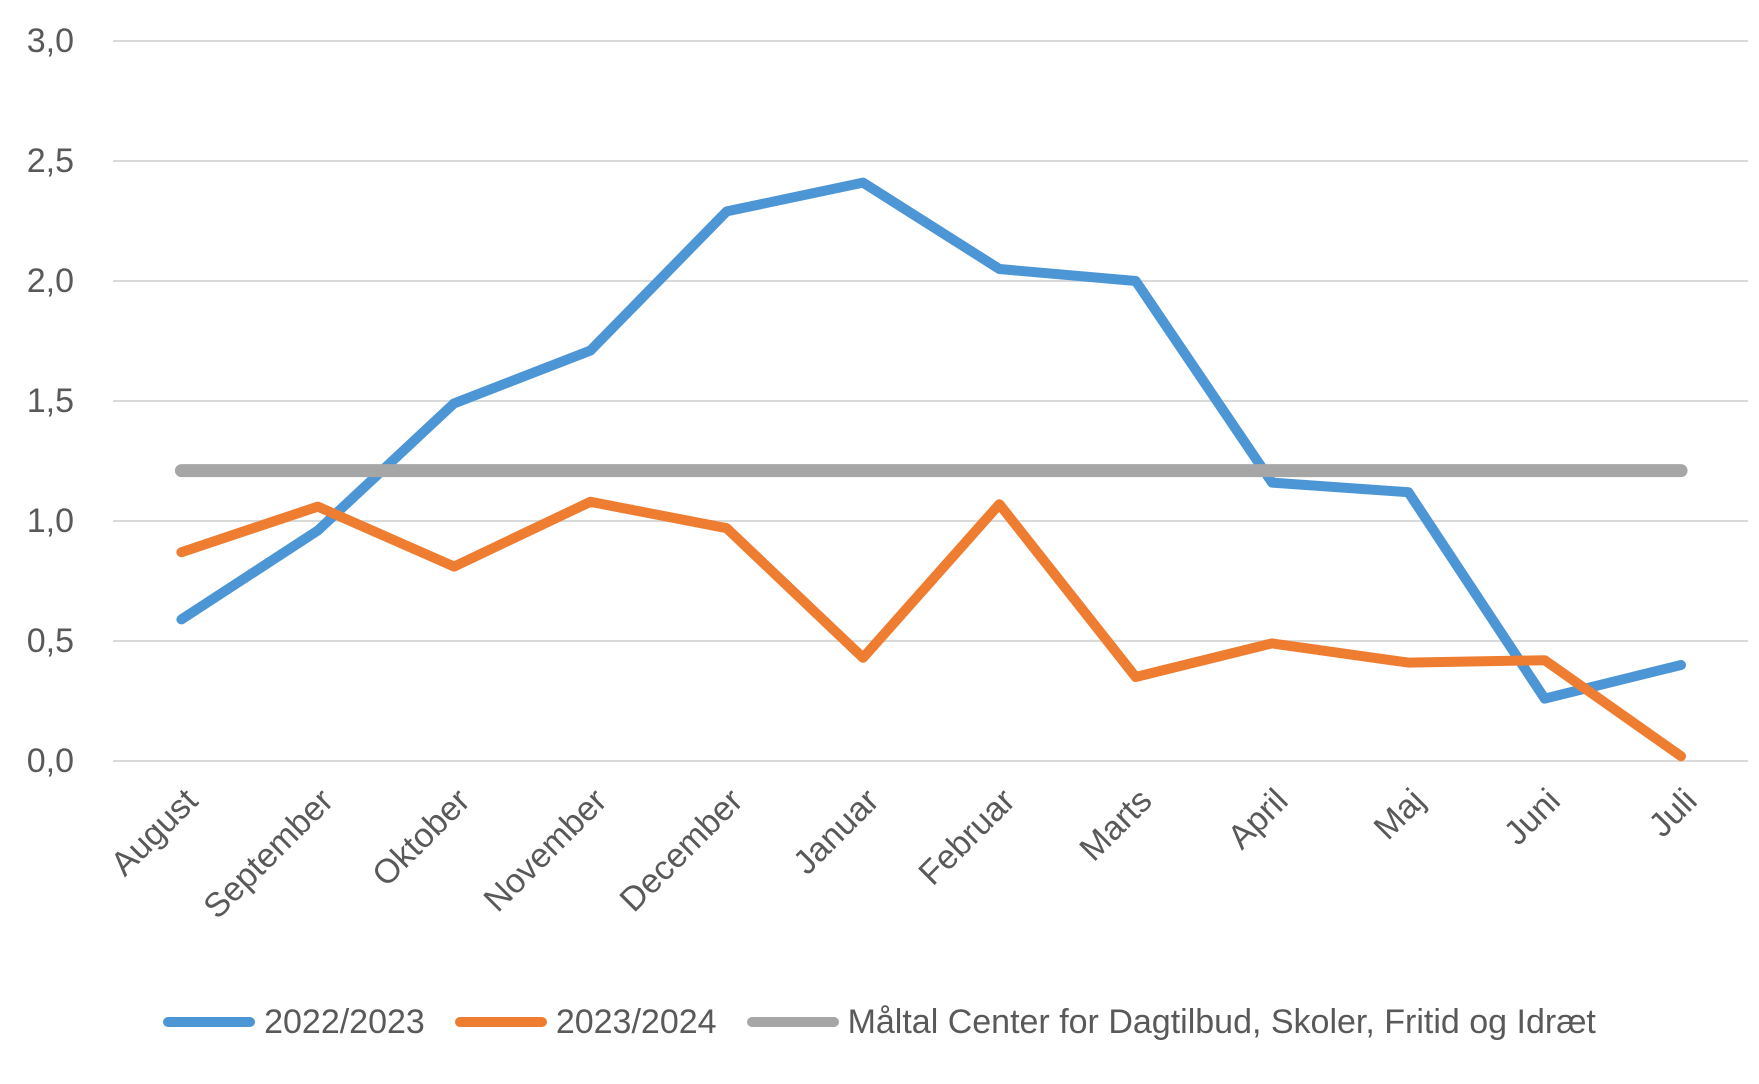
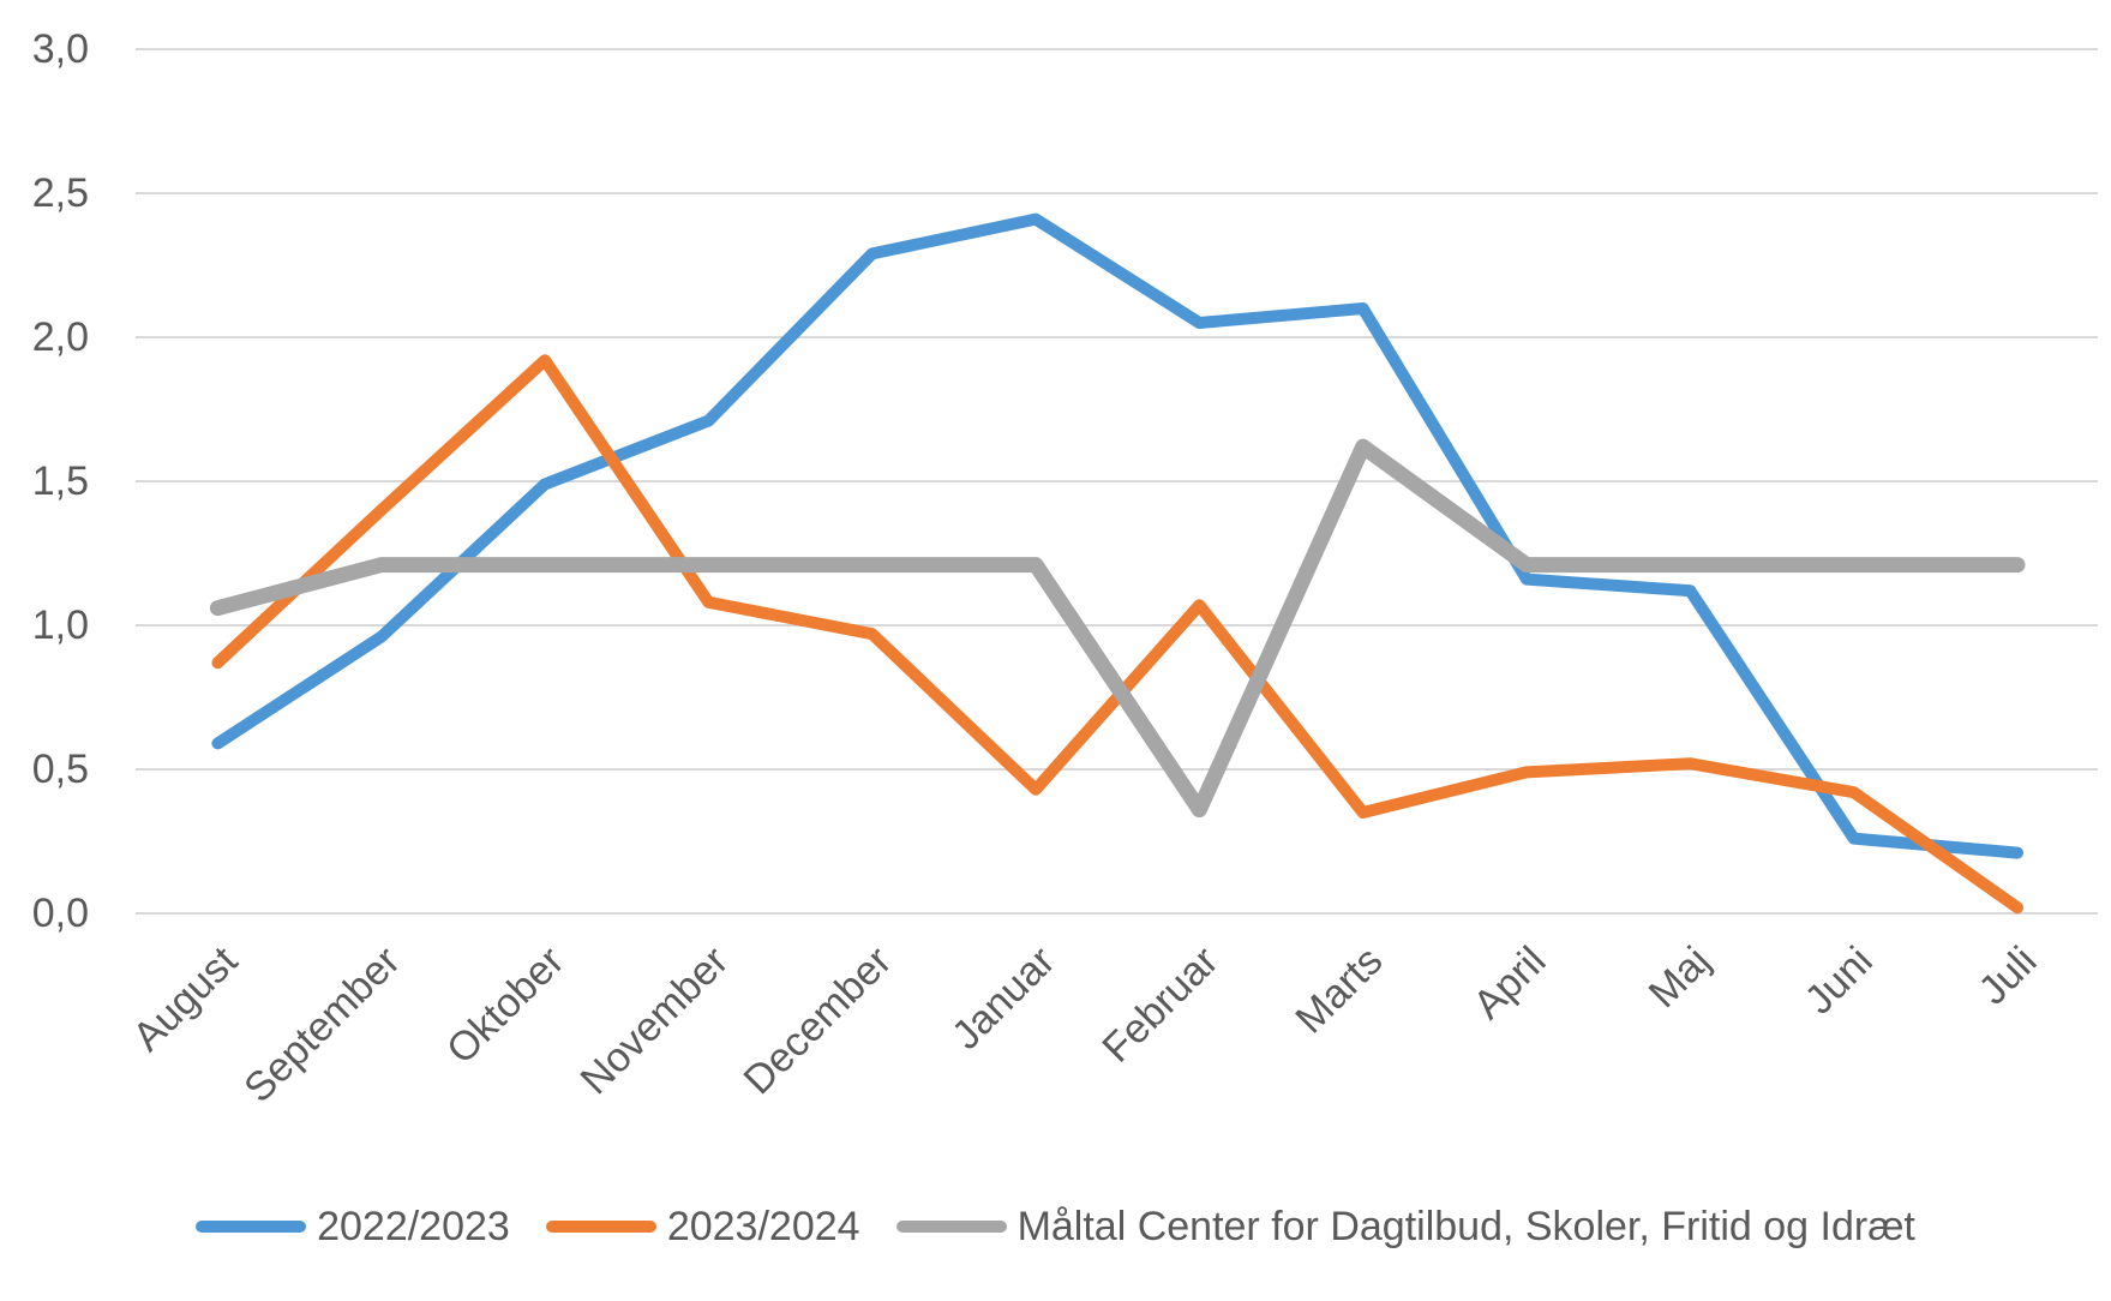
Måltal Center for Dagtilbud, Skoler, Fritid og Idræt/August: 1,21 -> 1,06
2023/2024/September: 1,06 -> 1,40
2023/2024/Oktober: 0,81 -> 1,92
Måltal Center for Dagtilbud, Skoler, Fritid og Idræt/Februar: 1,21 -> 0,36
2022/2023/Marts: 2,00 -> 2,10
Måltal Center for Dagtilbud, Skoler, Fritid og Idræt/Marts: 1,21 -> 1,62
2023/2024/Maj: 0,41 -> 0,52
2022/2023/Juli: 0,40 -> 0,21
